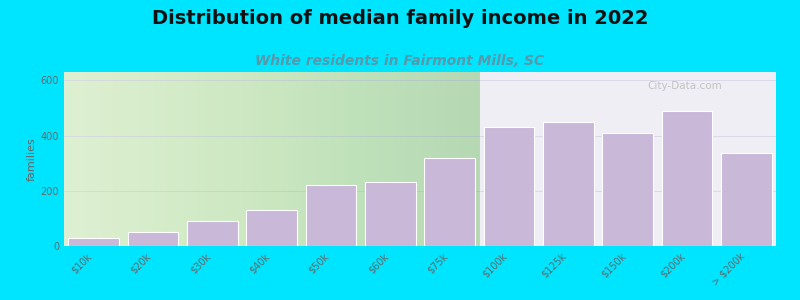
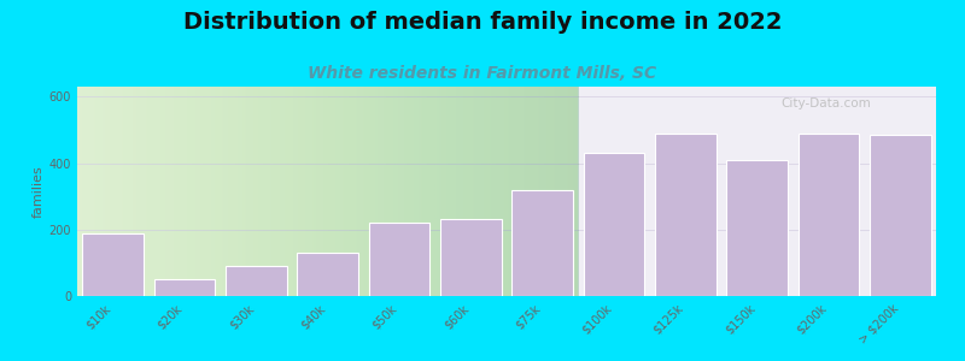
$10k: 30 -> 190
$125k: 450 -> 490
> $200k: 335 -> 485
